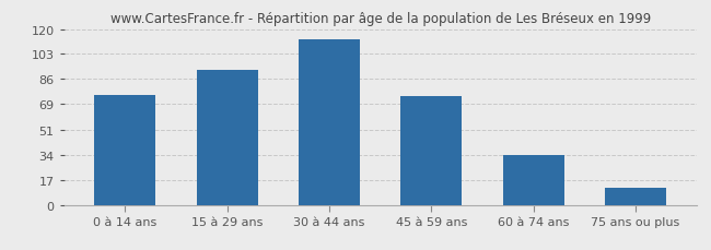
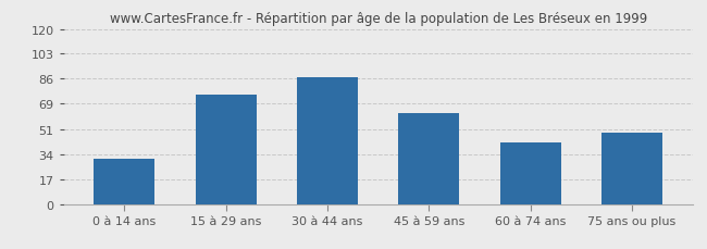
0 à 14 ans: 75 -> 31
15 à 29 ans: 92 -> 75
30 à 44 ans: 113 -> 87
45 à 59 ans: 74 -> 62
60 à 74 ans: 34 -> 42
75 ans ou plus: 12 -> 49
